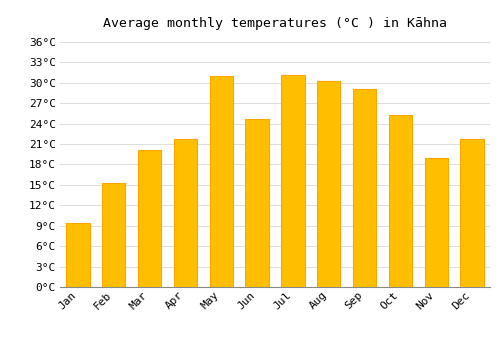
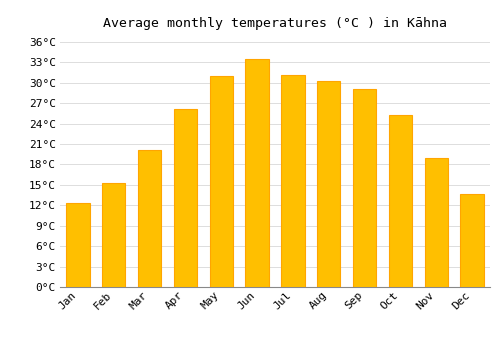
Jan: 9.4°C -> 12.3°C
Apr: 21.8°C -> 26.2°C
Jun: 24.6°C -> 33.5°C
Dec: 21.8°C -> 13.7°C
